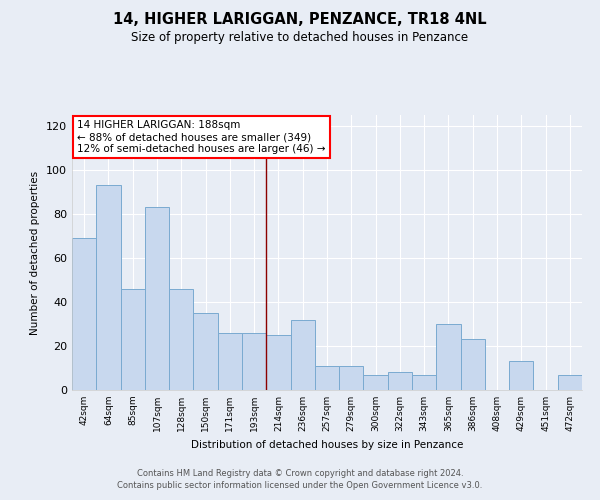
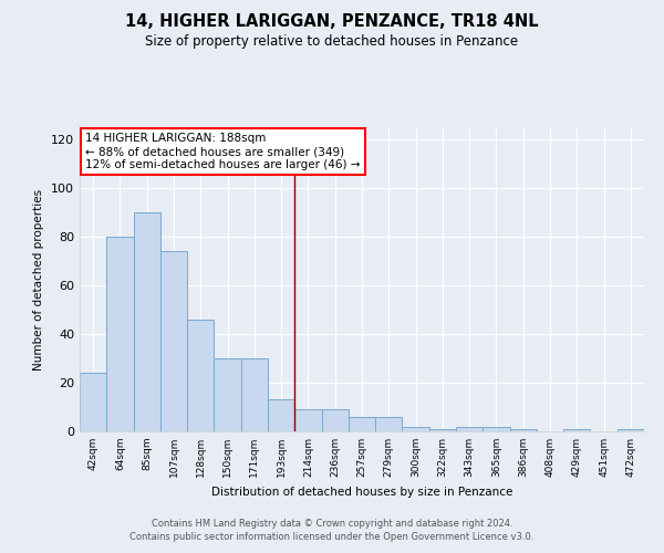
42sqm: 69 -> 24
64sqm: 93 -> 80
85sqm: 46 -> 90
107sqm: 83 -> 74
150sqm: 35 -> 30
171sqm: 26 -> 30
193sqm: 26 -> 13
214sqm: 25 -> 9
236sqm: 32 -> 9
257sqm: 11 -> 6
279sqm: 11 -> 6
300sqm: 7 -> 2
322sqm: 8 -> 1
343sqm: 7 -> 2
365sqm: 30 -> 2
386sqm: 23 -> 1
429sqm: 13 -> 1
472sqm: 7 -> 1
